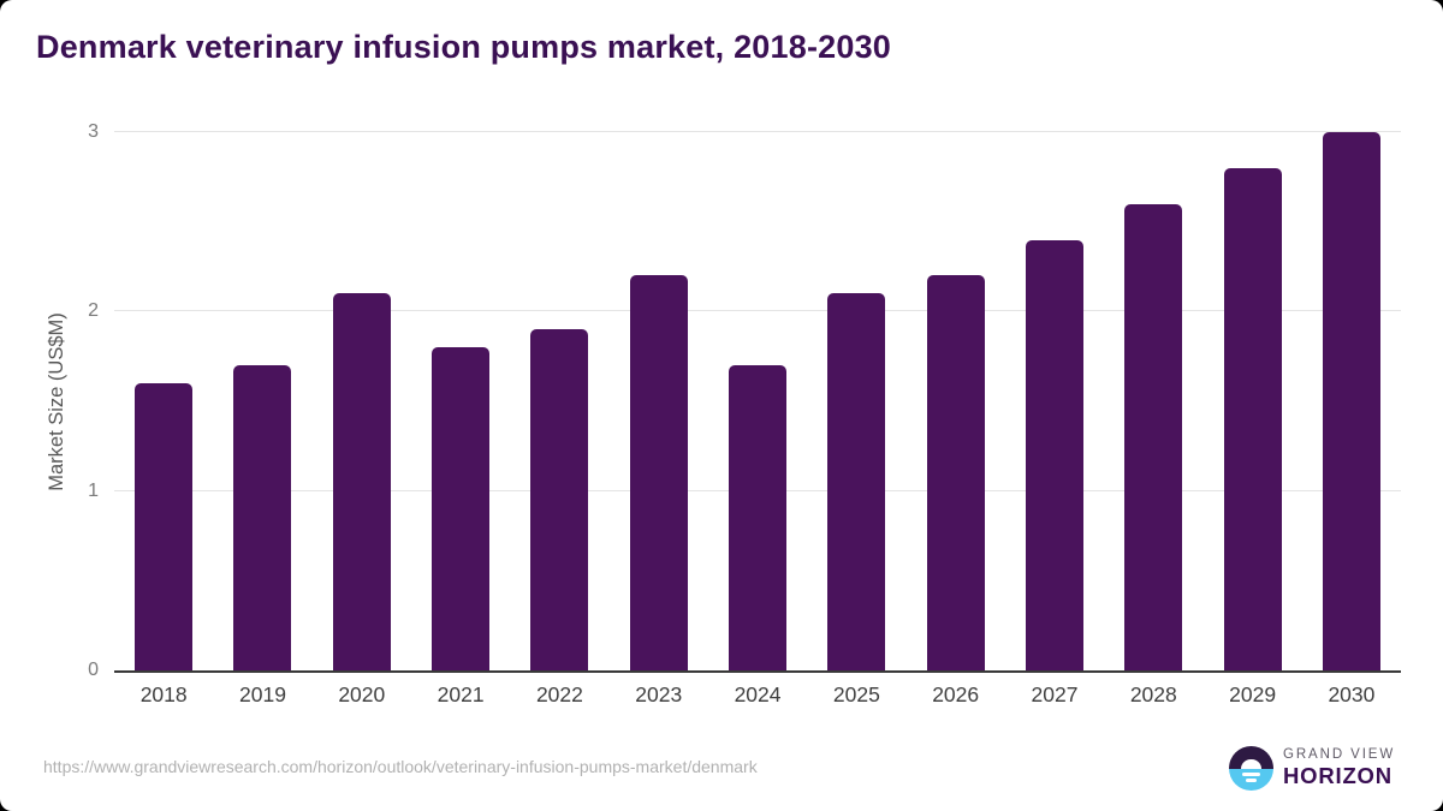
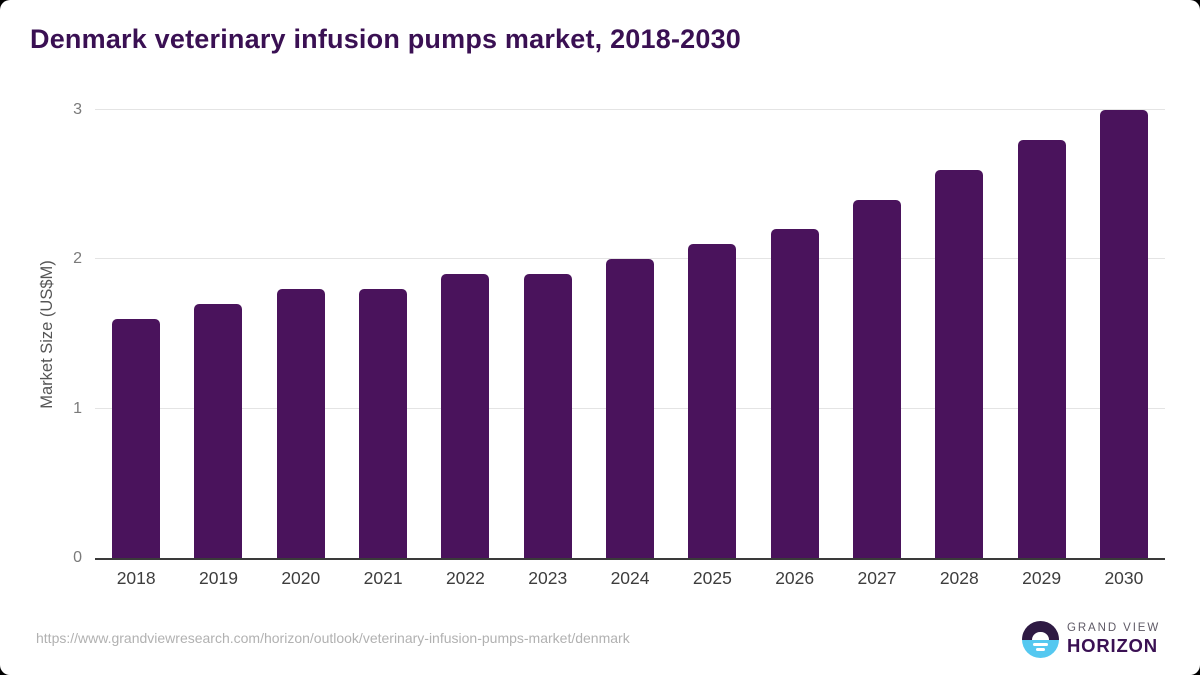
2020: 2.1 -> 1.8
2023: 2.2 -> 1.9
2024: 1.7 -> 2.0
